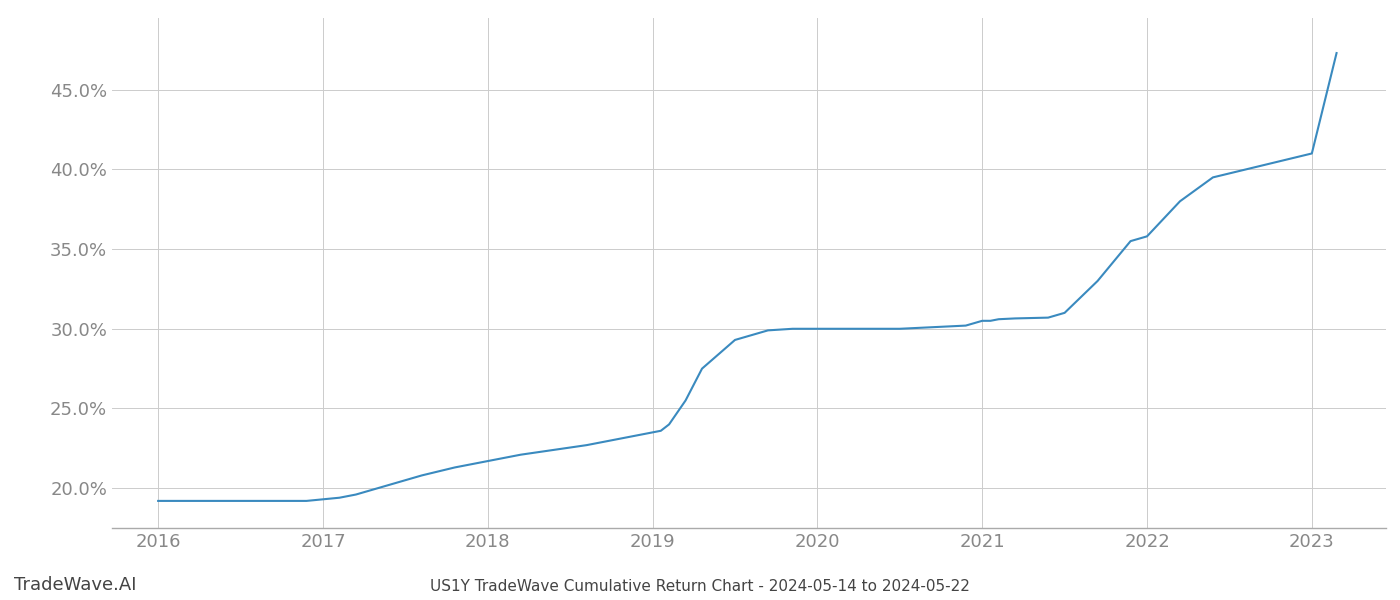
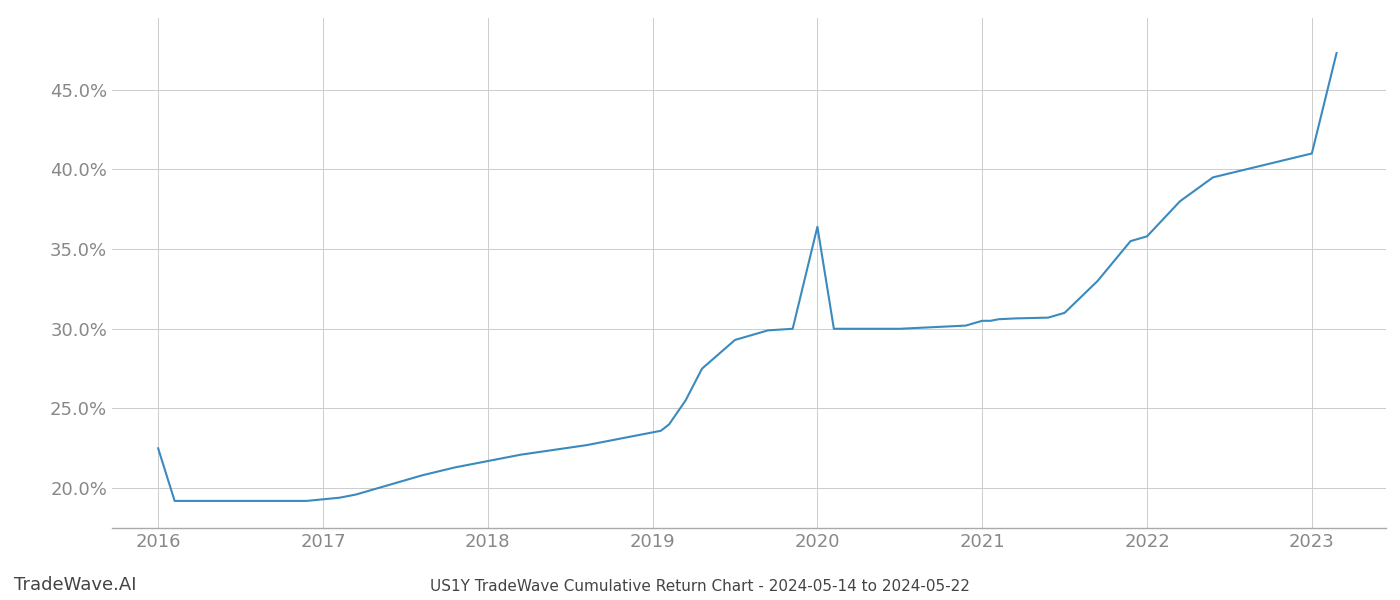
2016: 19.2% -> 22.5%
2020: 30.0% -> 36.4%
